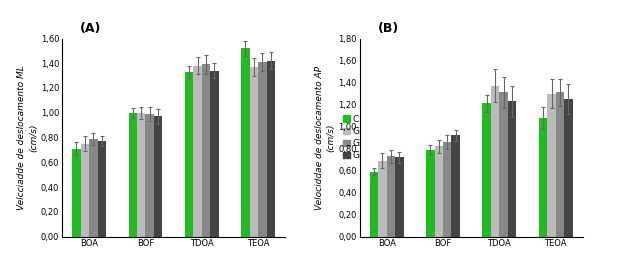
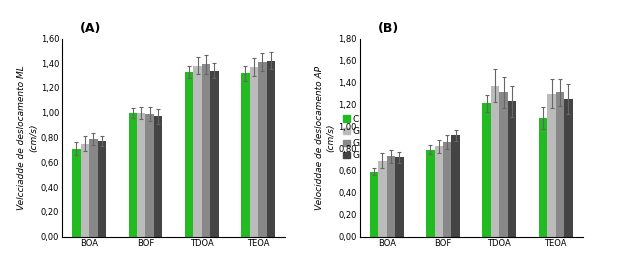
(A)/C/TEOA: 1,52 -> 1,32
